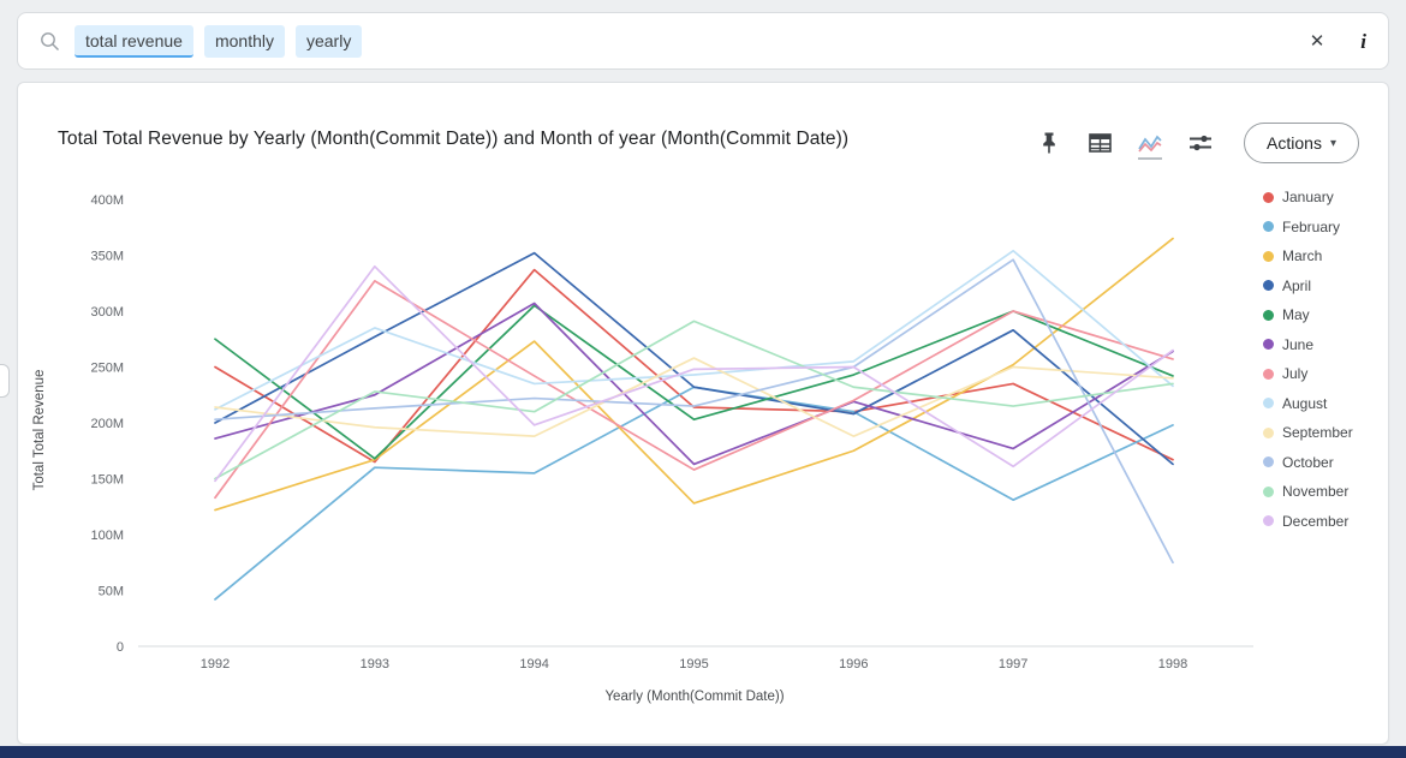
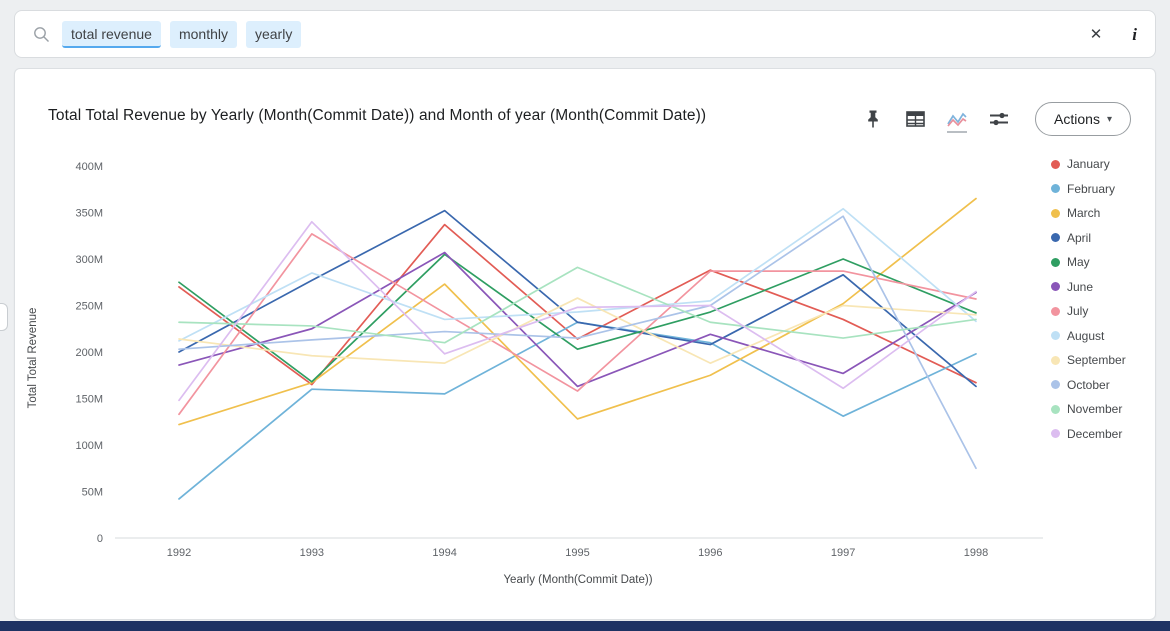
January/1992: 250M -> 270M
November/1992: 150M -> 230M
January/1996: 210M -> 290M
July/1996: 220M -> 290M
July/1997: 300M -> 290M
